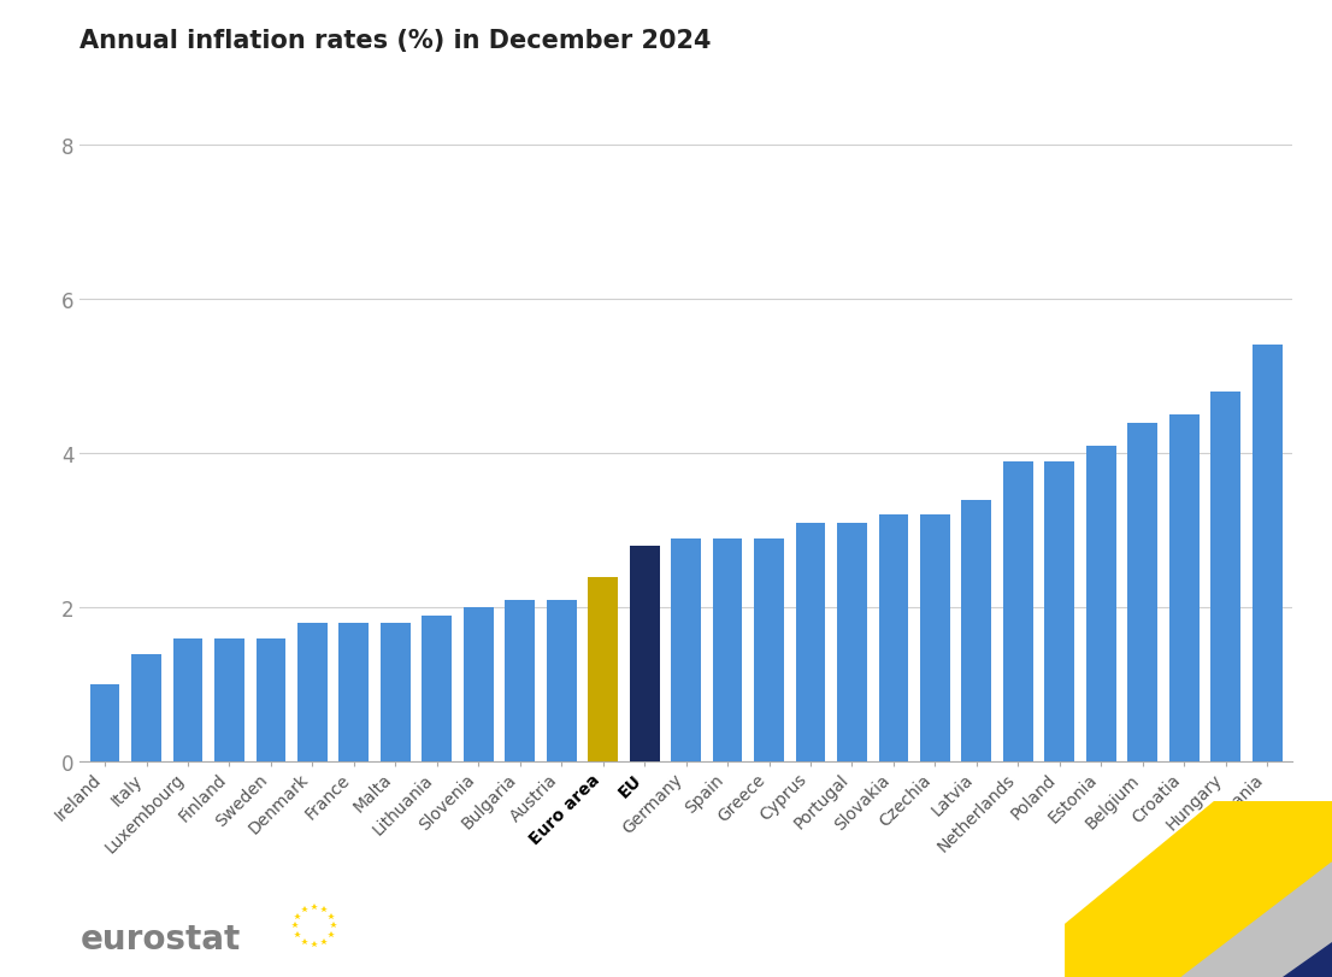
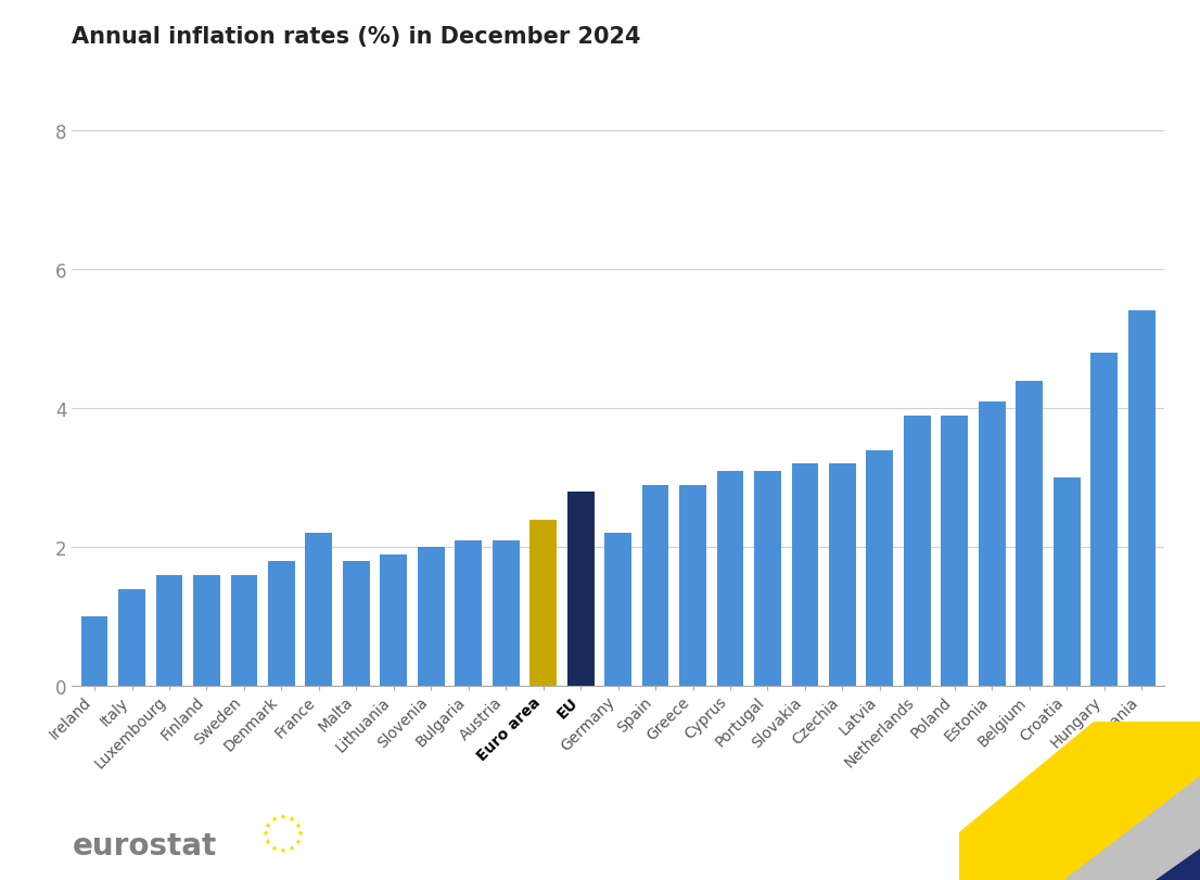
France: 1.8 -> 2.2
Germany: 2.9 -> 2.2
Croatia: 4.5 -> 3.0
